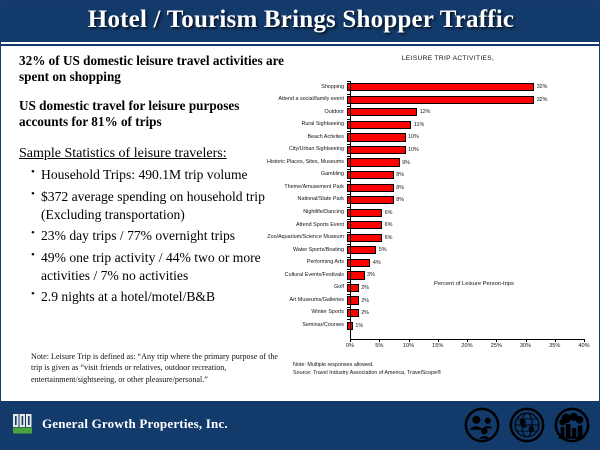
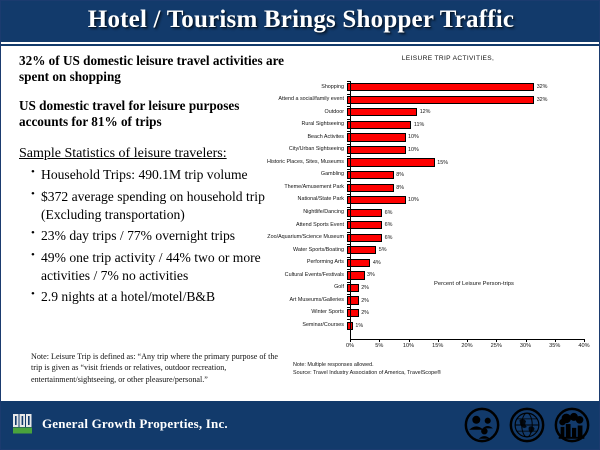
Historic Places, Sites, Museums: 9% -> 15%
National/State Park: 8% -> 10%
